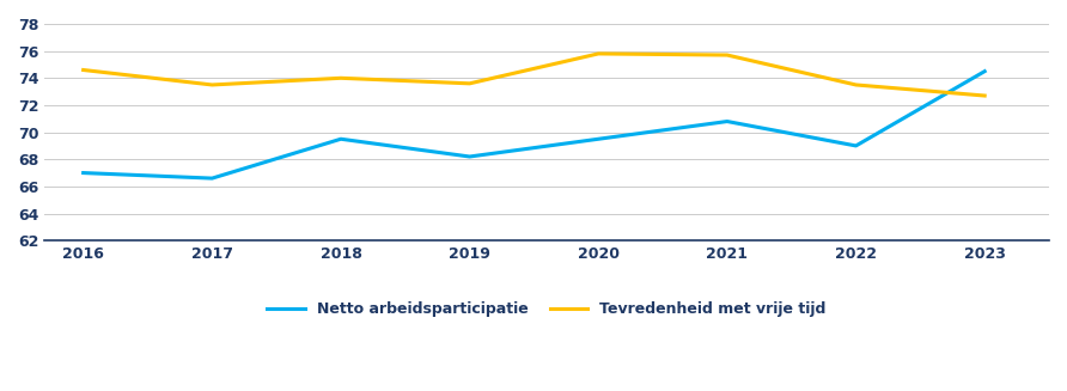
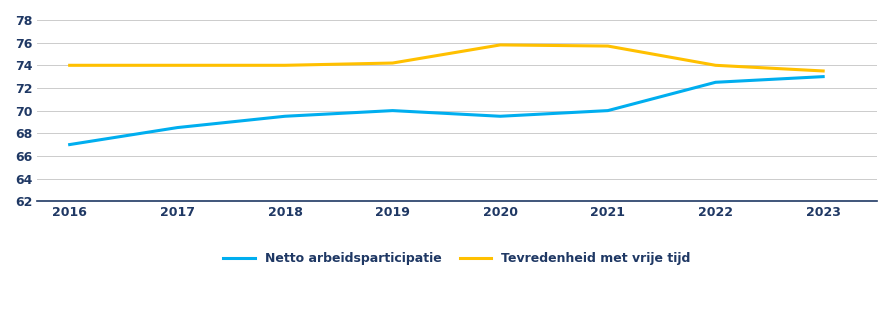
Tevredenheid met vrije tijd/2016: 74.6 -> 74.0
Netto arbeidsparticipatie/2017: 66.6 -> 68.5
Tevredenheid met vrije tijd/2017: 73.5 -> 74.0
Netto arbeidsparticipatie/2019: 68.2 -> 70.0
Tevredenheid met vrije tijd/2019: 73.6 -> 74.2
Netto arbeidsparticipatie/2021: 70.8 -> 70.0
Netto arbeidsparticipatie/2022: 69.0 -> 72.5
Tevredenheid met vrije tijd/2022: 73.5 -> 74.0
Netto arbeidsparticipatie/2023: 74.5 -> 73.0
Tevredenheid met vrije tijd/2023: 72.7 -> 73.5
